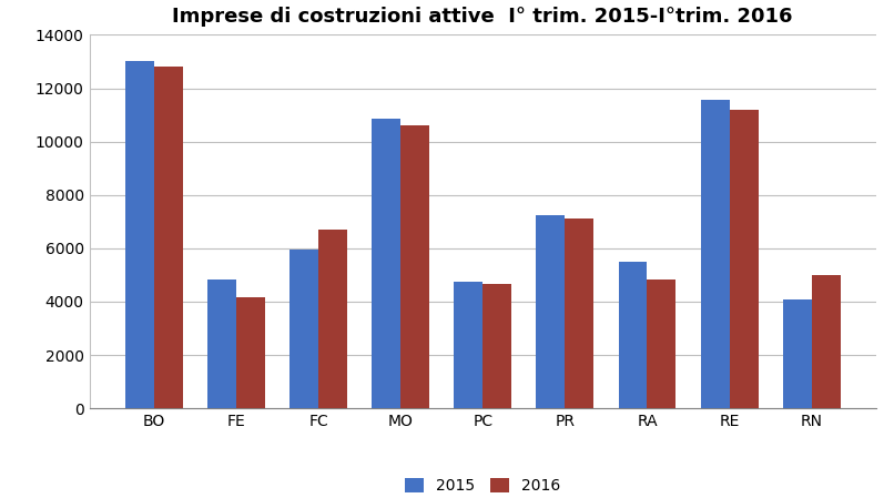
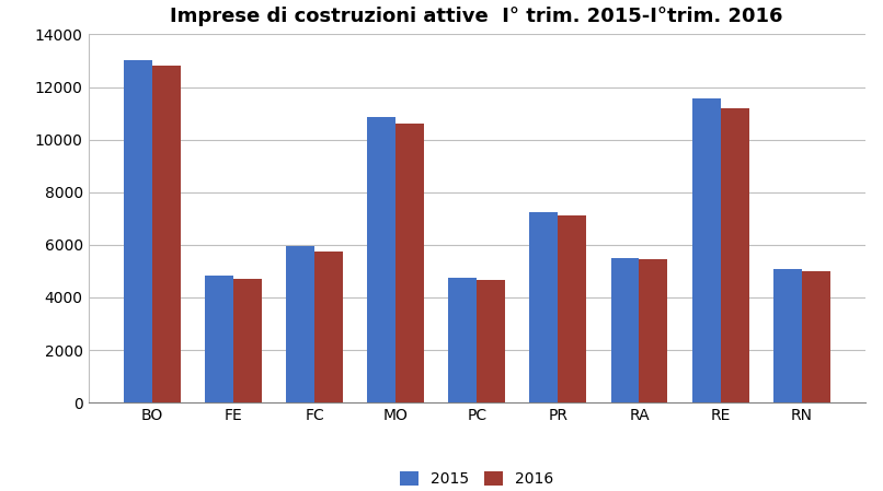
2016/FE: 4150 -> 4700
2016/FC: 6700 -> 5750
2016/RA: 4850 -> 5450
2015/RN: 4100 -> 5100
